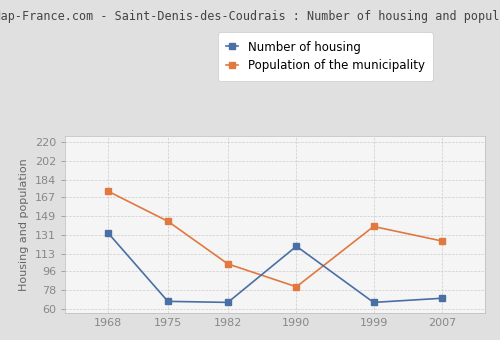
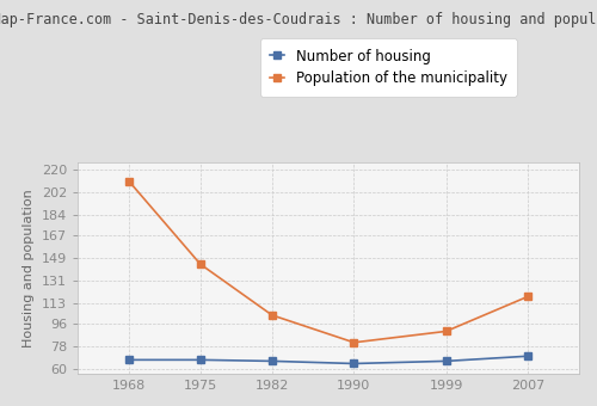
Number of housing/1968: 133 -> 67
Population of the municipality/1968: 173 -> 211
Number of housing/1990: 120 -> 64
Population of the municipality/1999: 139 -> 90
Population of the municipality/2007: 125 -> 118
